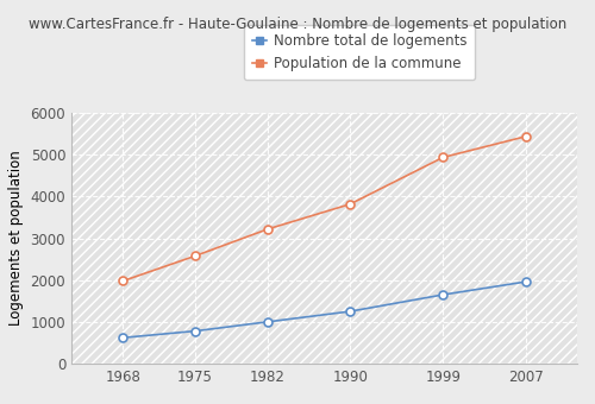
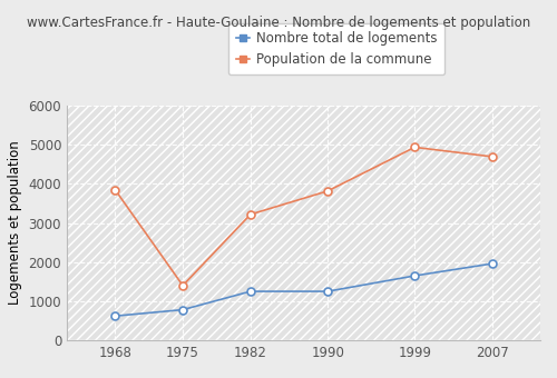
Population de la commune/1968: 1980 -> 3850
Population de la commune/1975: 2580 -> 1400
Nombre total de logements/1982: 1000 -> 1250
Population de la commune/2007: 5440 -> 4700
